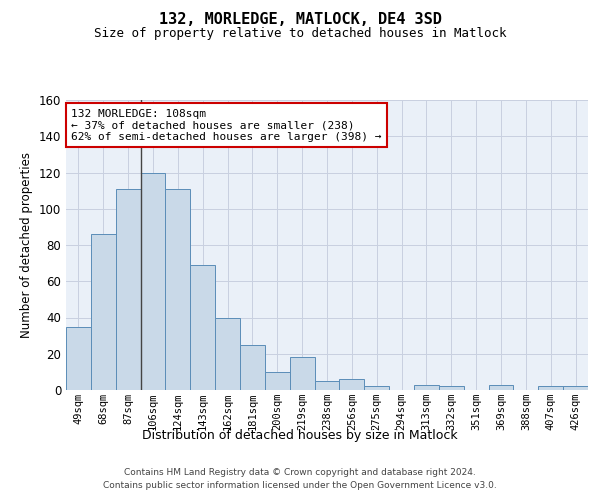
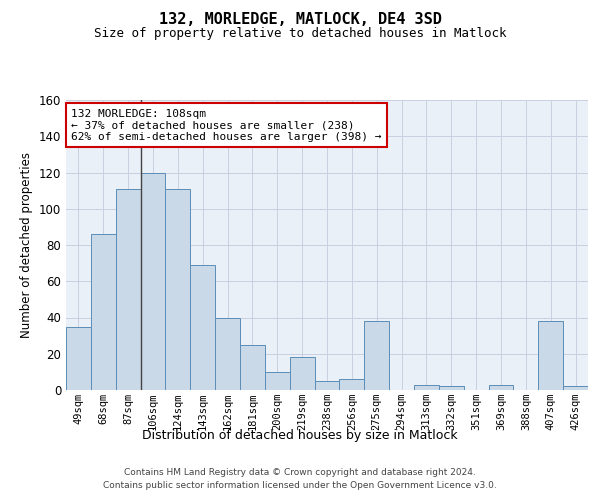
275sqm: 2 -> 38
407sqm: 2 -> 38
